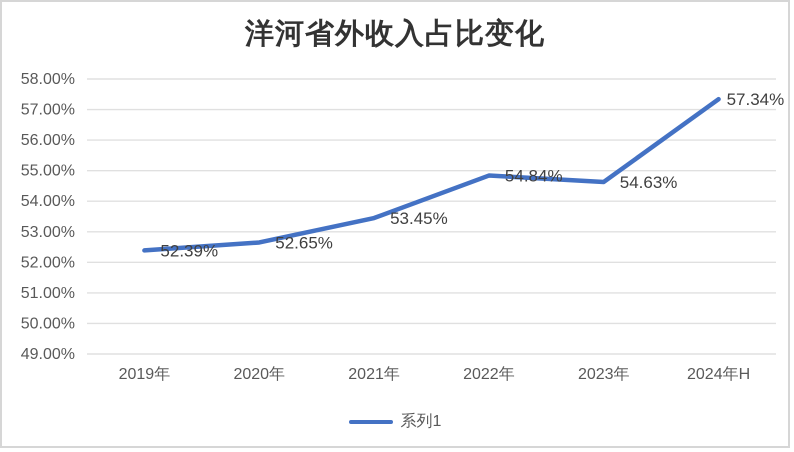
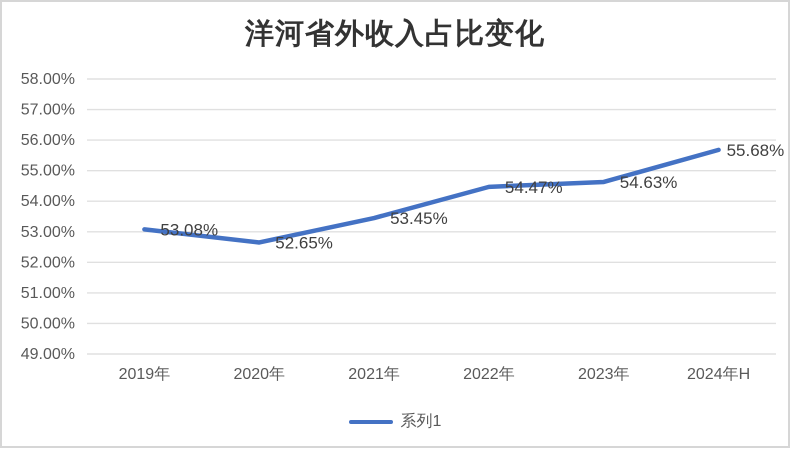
2019年: 52.39% -> 53.08%
2022年: 54.84% -> 54.47%
2024年H: 57.34% -> 55.68%
